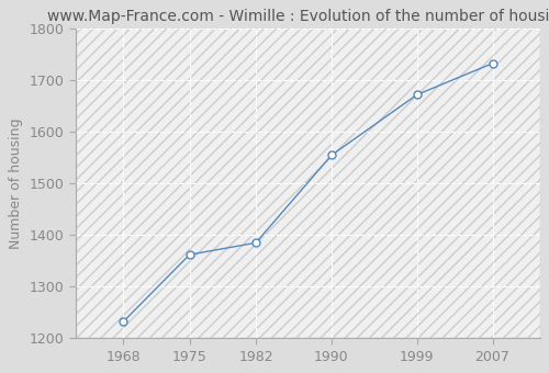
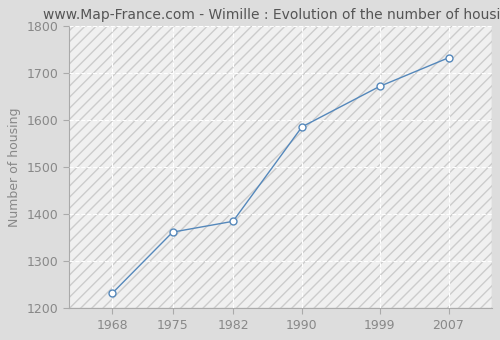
1990: 1555 -> 1586
